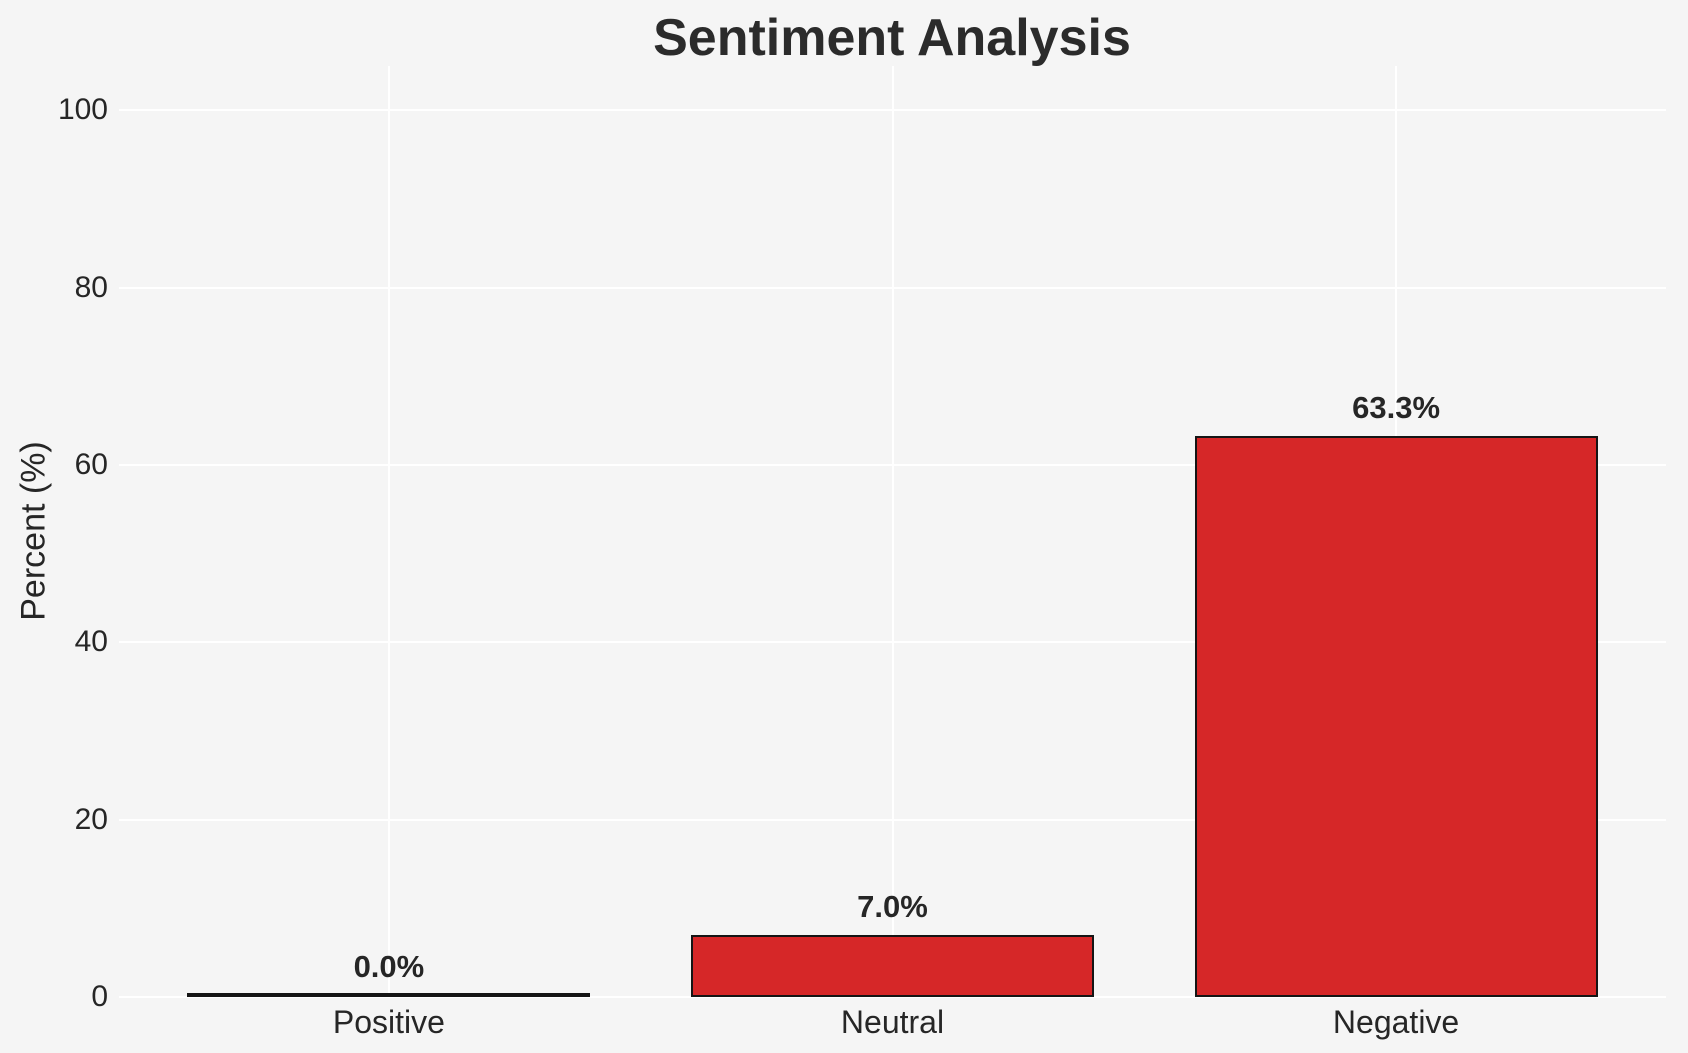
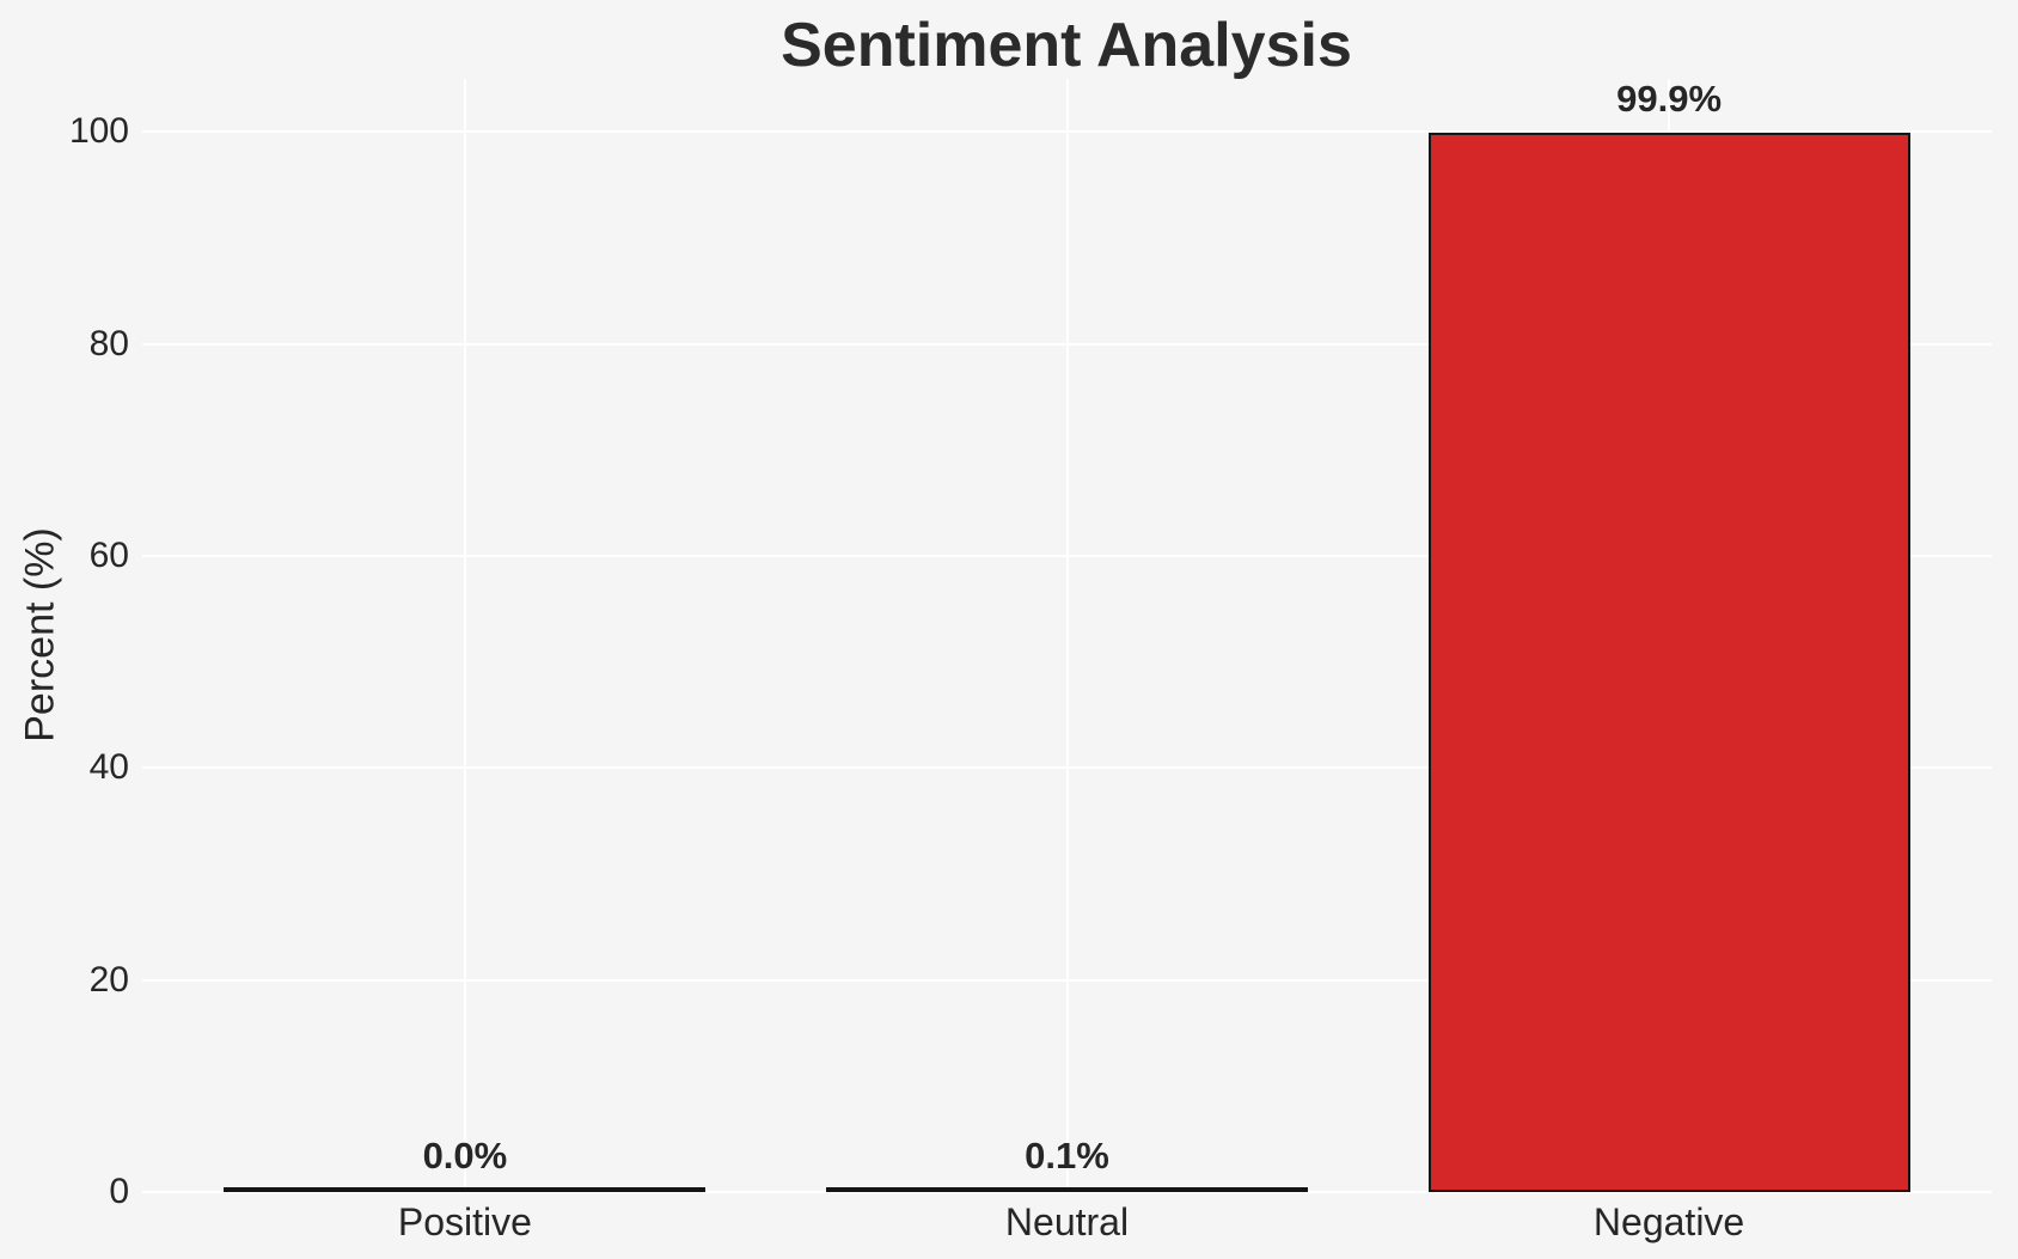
Neutral: 7.0% -> 0.1%
Negative: 63.3% -> 99.9%
